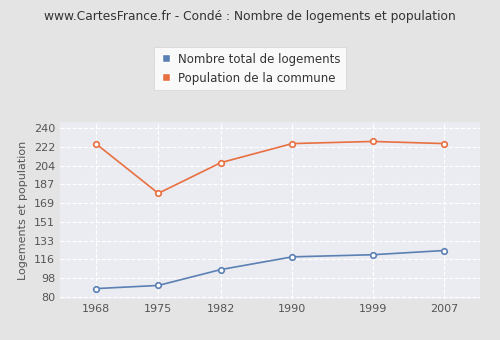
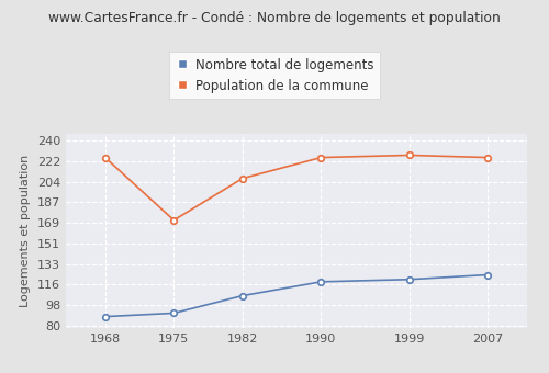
Population de la commune/1975: 178 -> 171
